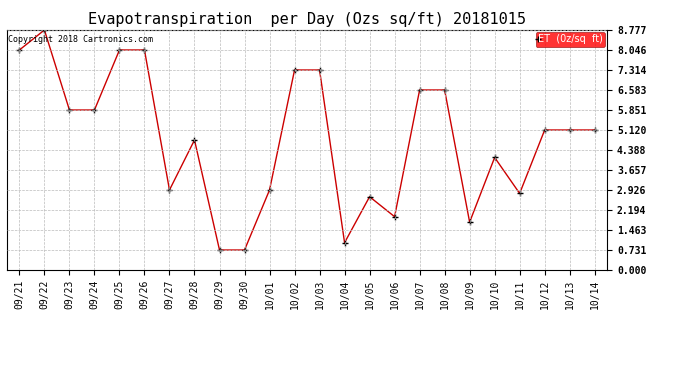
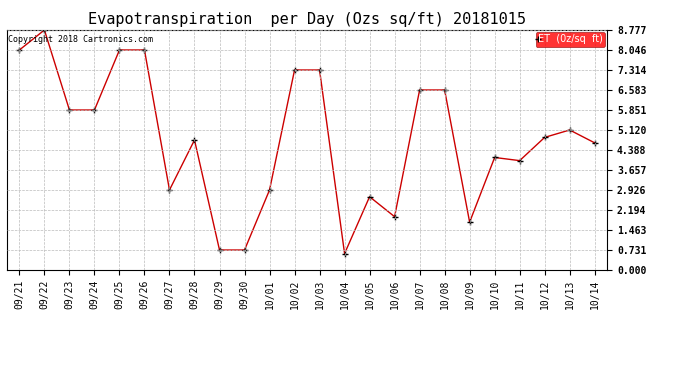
10/04: 1.00 -> 0.60
10/11: 2.80 -> 4.00
10/12: 5.12 -> 4.85
10/14: 5.12 -> 4.65
